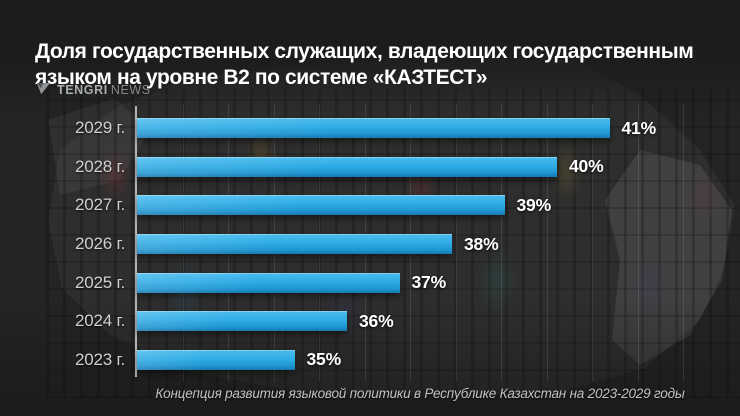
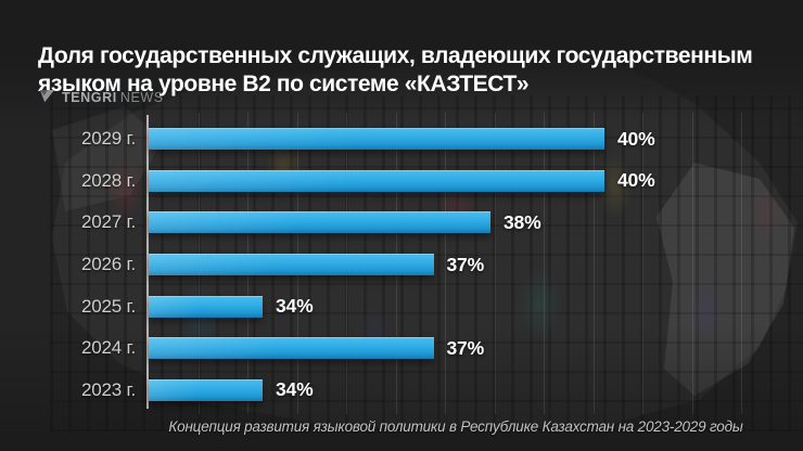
2029 г.: 41% -> 40%
2027 г.: 39% -> 38%
2026 г.: 38% -> 37%
2025 г.: 37% -> 34%
2024 г.: 36% -> 37%
2023 г.: 35% -> 34%
